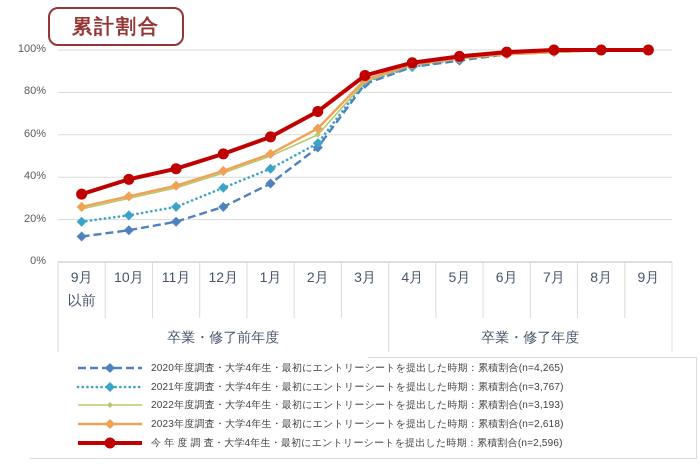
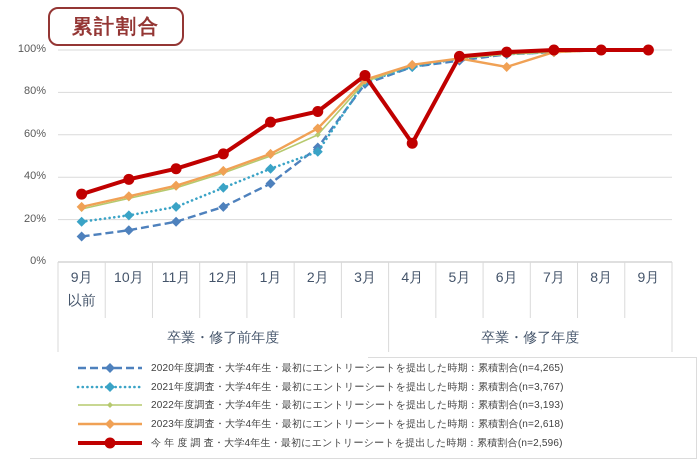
今 年 度 調 査・大学4年生・最初にエントリーシートを提出した時期：累積割合(n=2,596)/1月: 59% -> 66%
2021年度調査・大学4年生・最初にエントリーシートを提出した時期：累積割合(n=3,767)/2月: 56% -> 52%
今 年 度 調 査・大学4年生・最初にエントリーシートを提出した時期：累積割合(n=2,596)/4月: 94% -> 56%
2023年度調査・大学4年生・最初にエントリーシートを提出した時期：累積割合(n=2,618)/6月: 98% -> 92%
